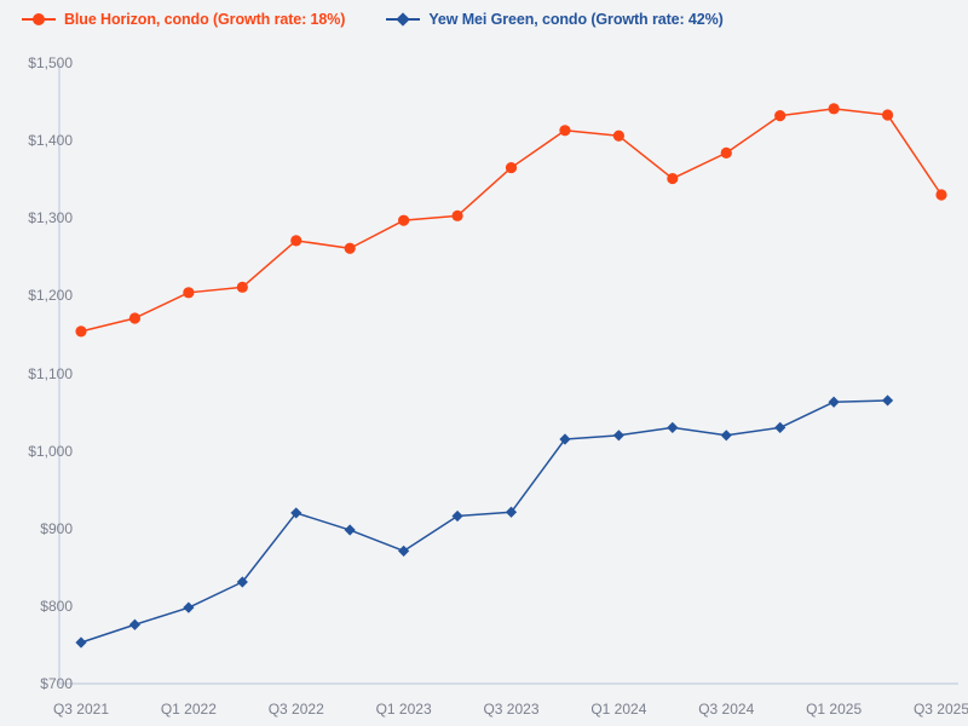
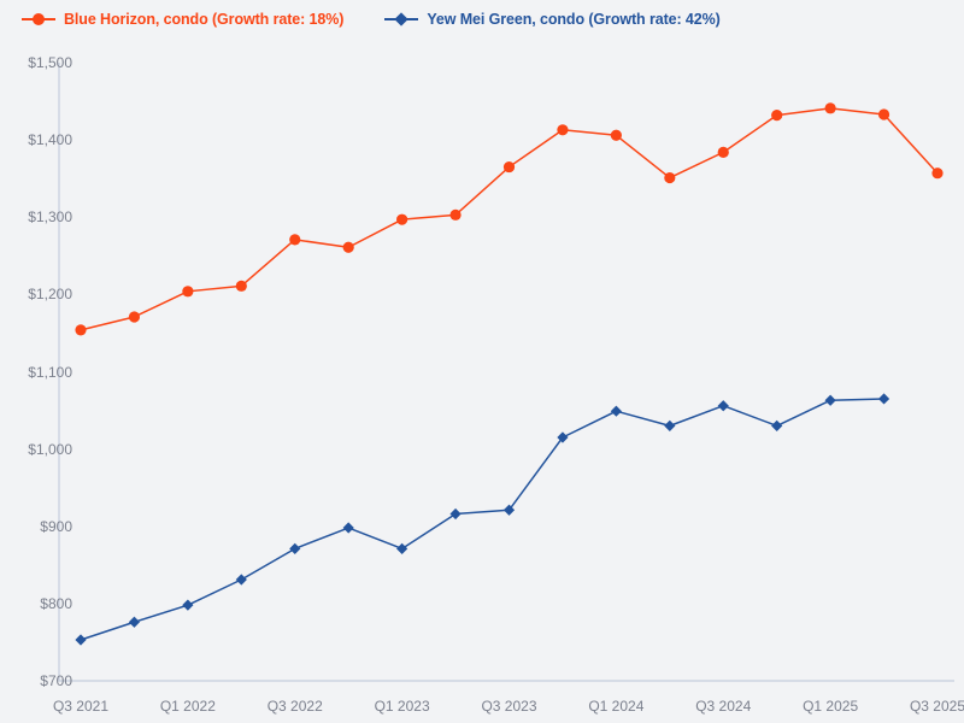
Yew Mei Green, condo (Growth rate: 42%)/Q3 2022: $920 -> $870
Yew Mei Green, condo (Growth rate: 42%)/Q1 2024: $1020 -> $1050
Yew Mei Green, condo (Growth rate: 42%)/Q3 2024: $1020 -> $1060
Blue Horizon, condo (Growth rate: 18%)/Q3 2025: $1330 -> $1360
